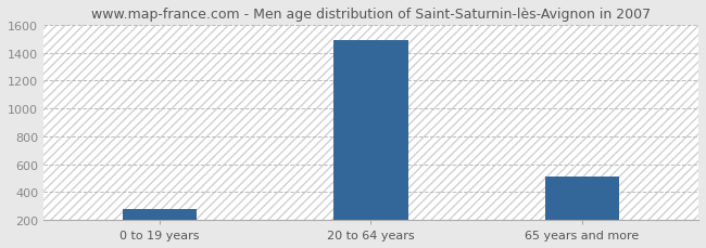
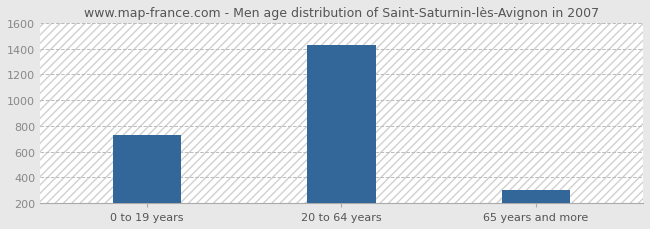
0 to 19 years: 280 -> 730
20 to 64 years: 1490 -> 1430
65 years and more: 510 -> 300
